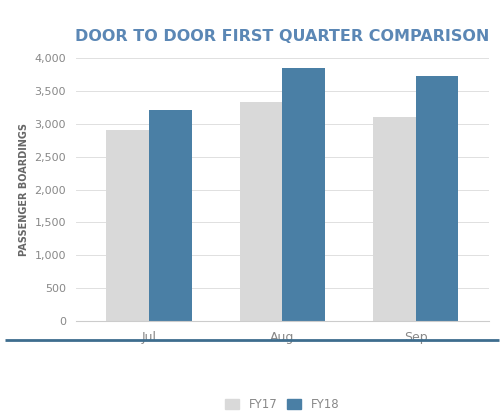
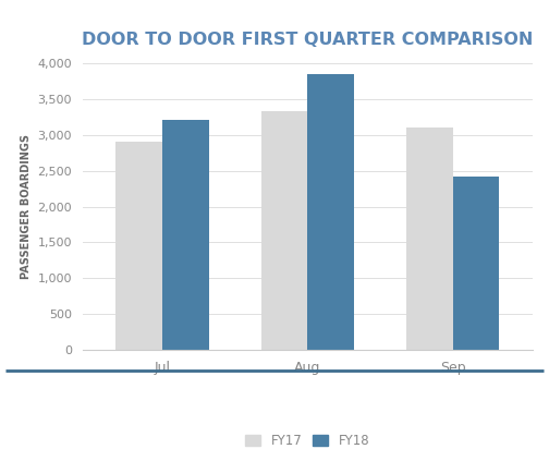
FY18/Sep: 3,720 -> 2,420
